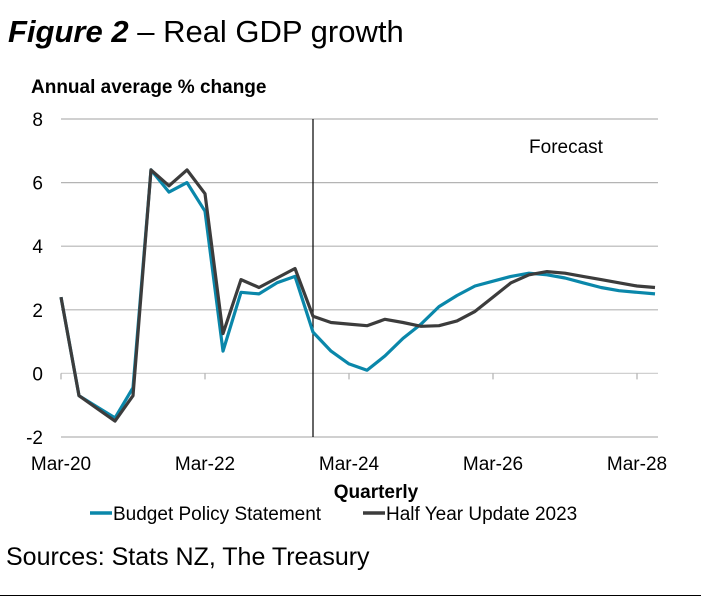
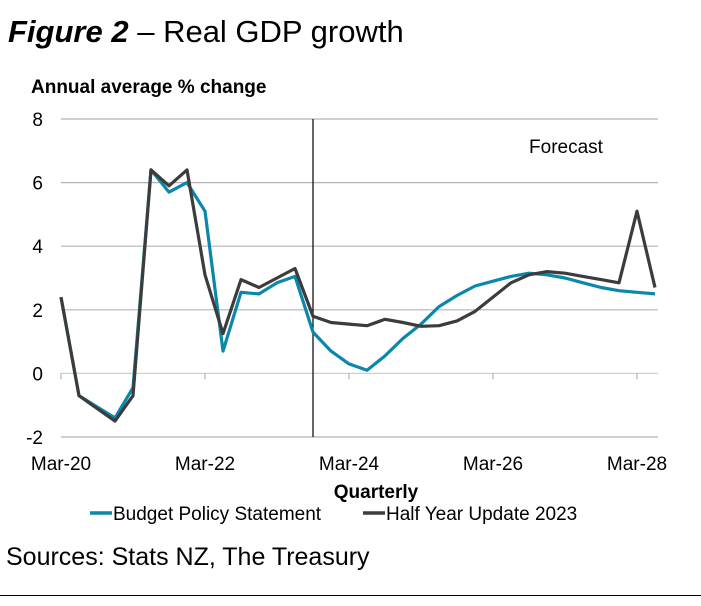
Half Year Update 2023/Mar-22: 5.7 -> 3.1
Half Year Update 2023/Mar-28: 2.8 -> 5.1
